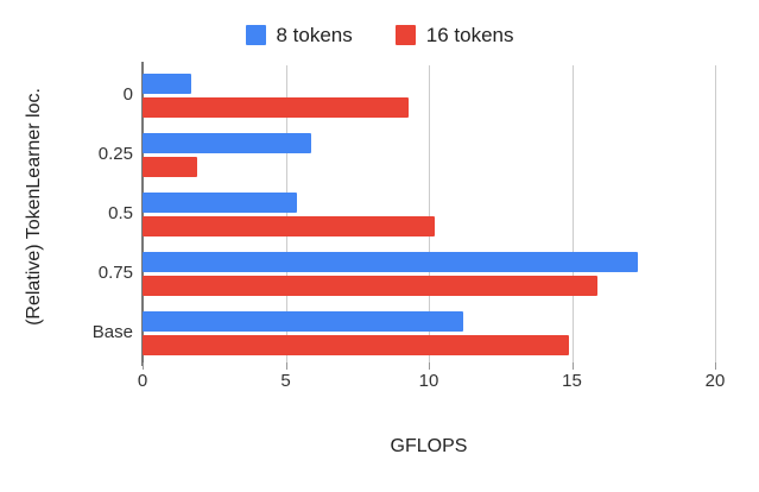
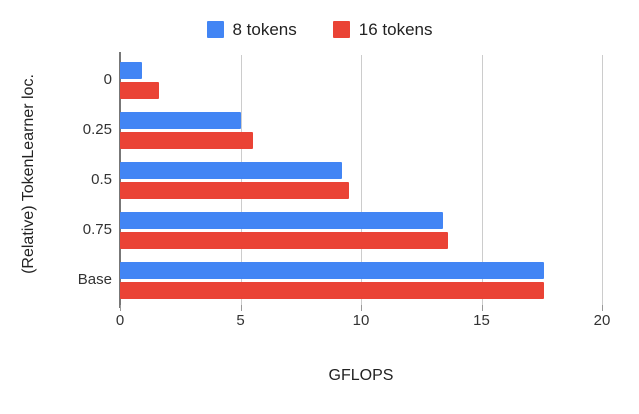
8 tokens/0: 1.7 -> 0.9
16 tokens/0: 9.3 -> 1.6
8 tokens/0.25: 5.9 -> 5.0
16 tokens/0.25: 1.9 -> 5.5
8 tokens/0.5: 5.4 -> 9.2
16 tokens/0.5: 10.2 -> 9.5
8 tokens/0.75: 17.3 -> 13.4
16 tokens/0.75: 15.9 -> 13.6
8 tokens/Base: 11.2 -> 17.6
16 tokens/Base: 14.9 -> 17.6
